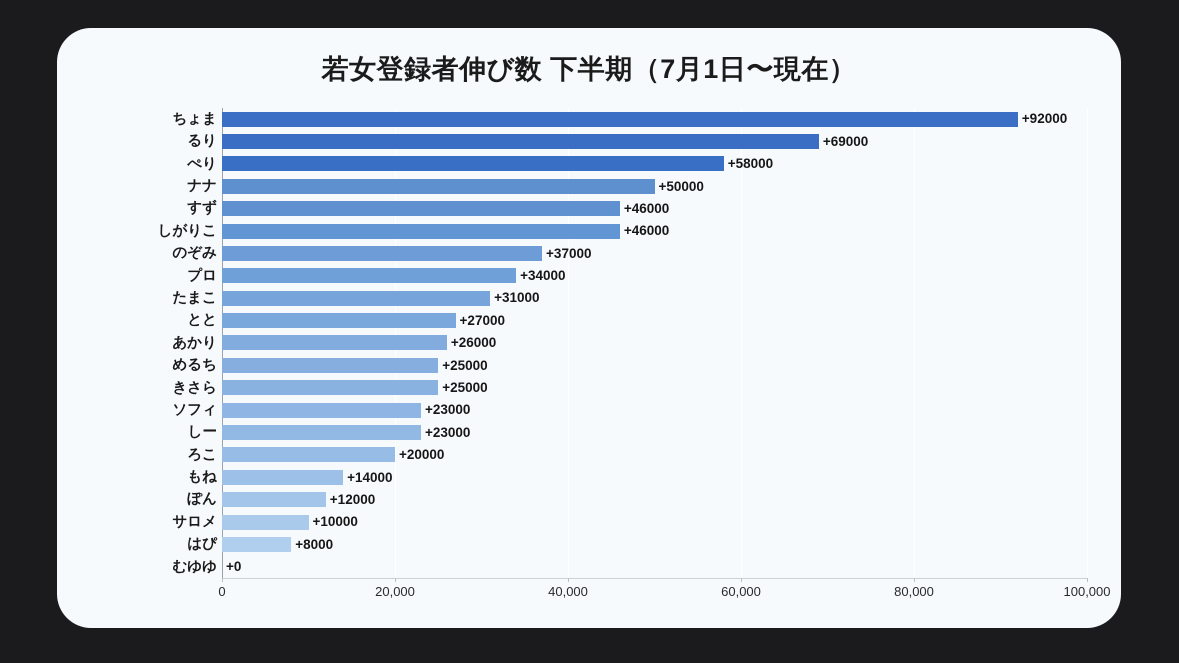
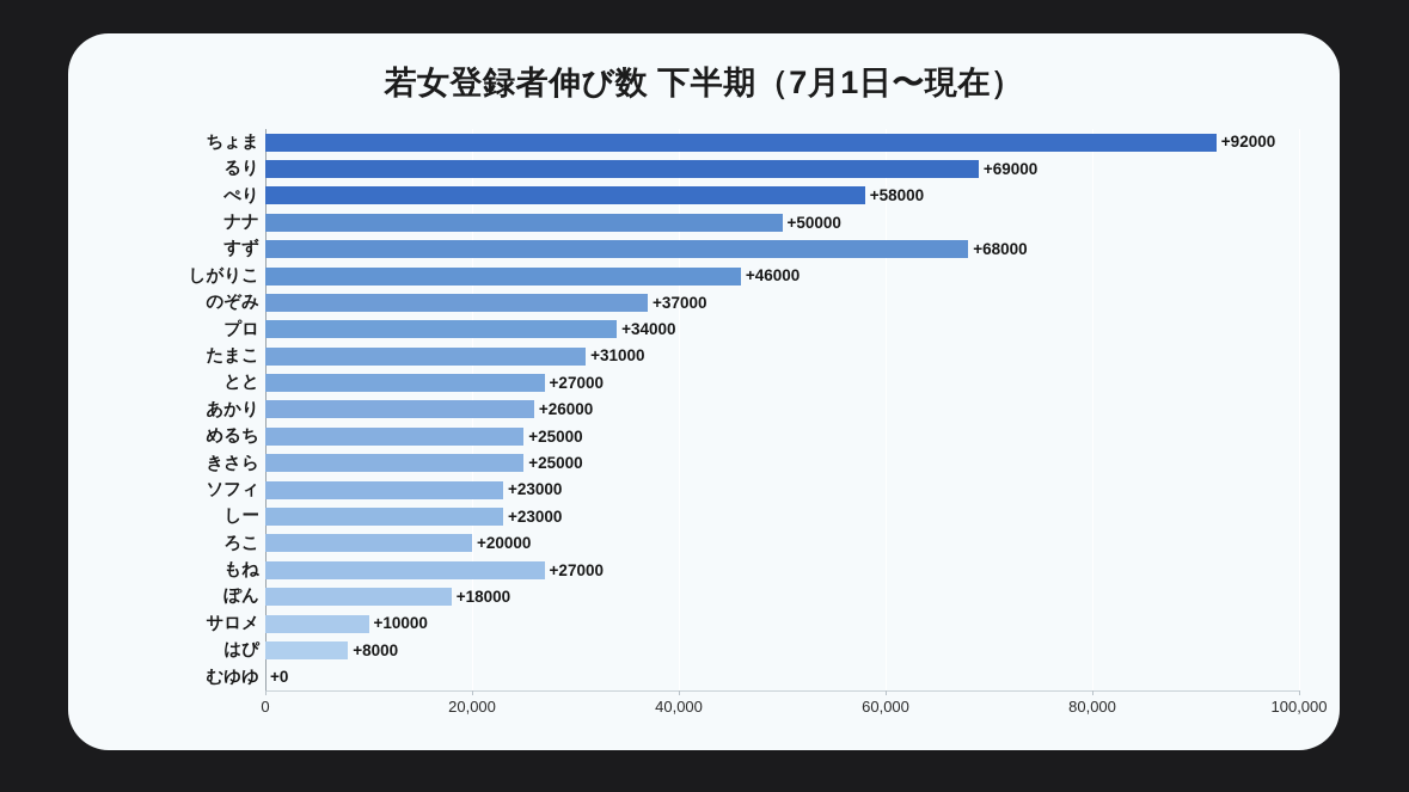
すず: +46000 -> +68000
もね: +14000 -> +27000
ぽん: +12000 -> +18000
